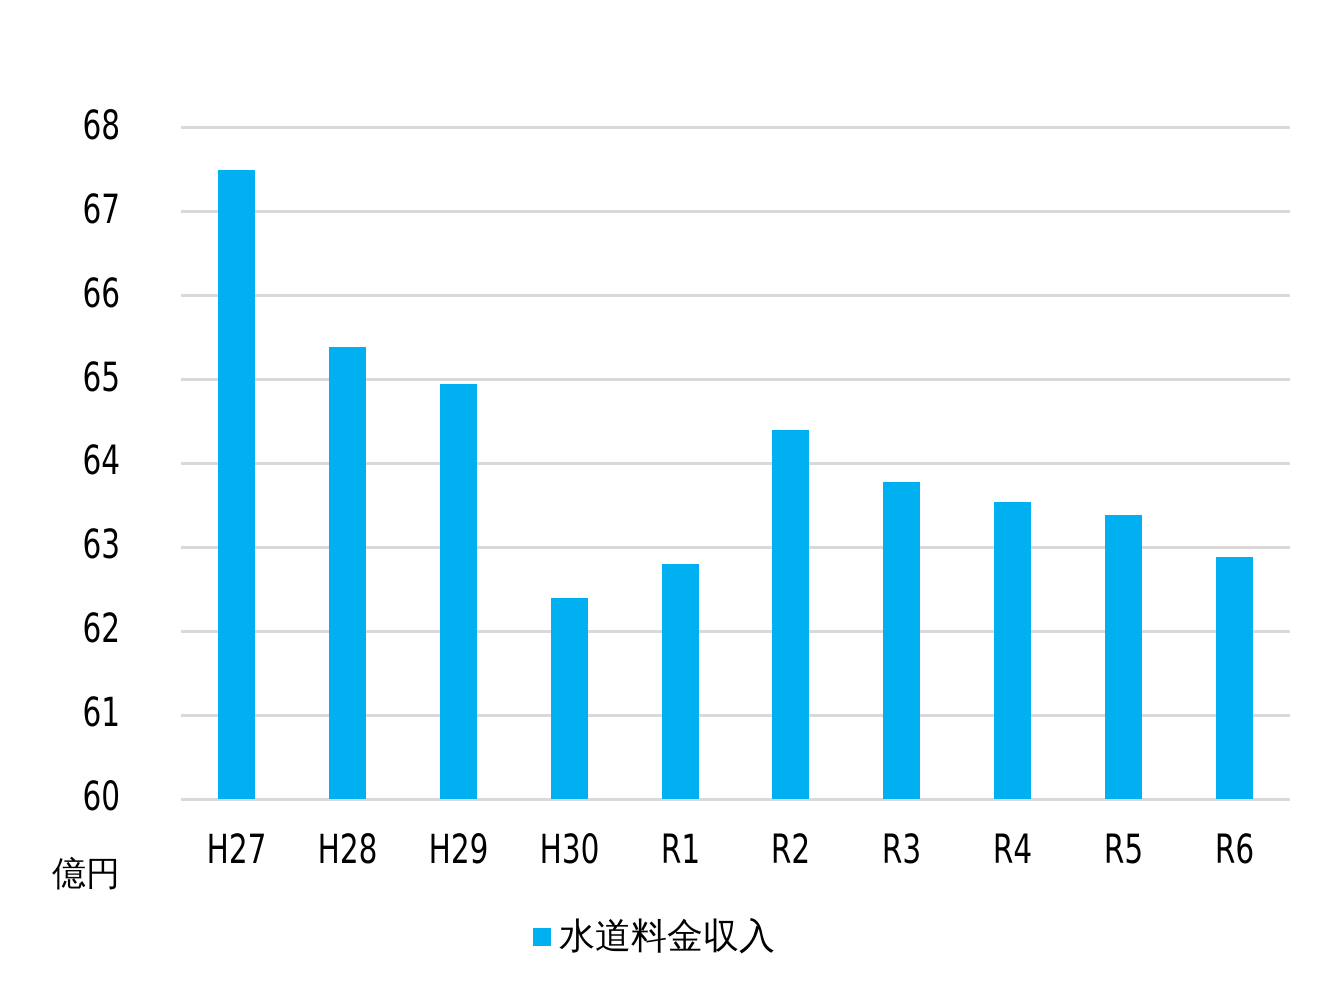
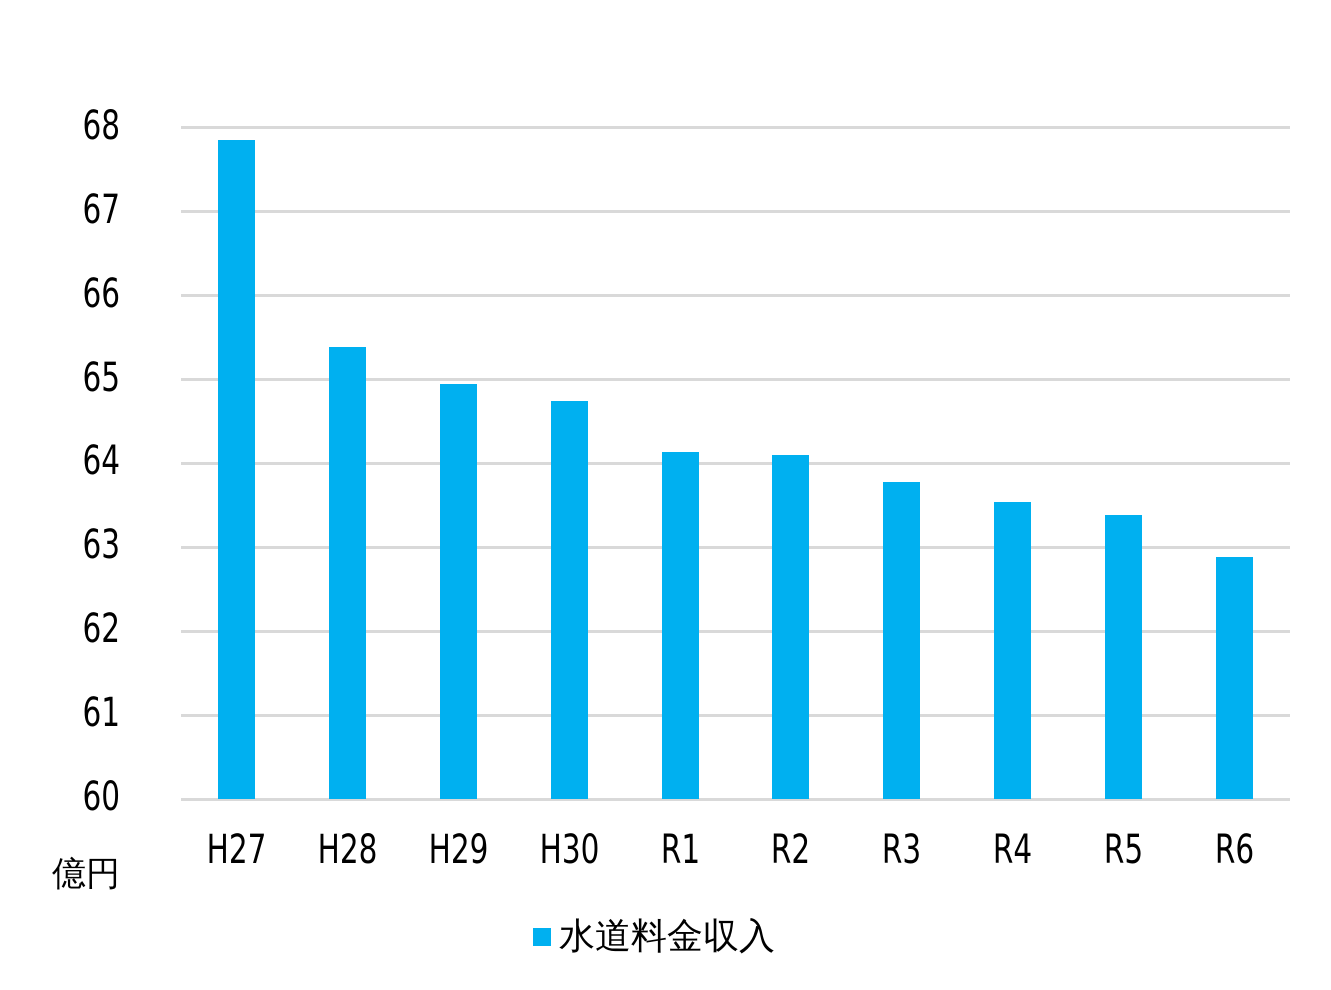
H27: 67.5 -> 67.8
H30: 62.4 -> 64.7
R1: 62.8 -> 64.1
R2: 64.4 -> 64.1
